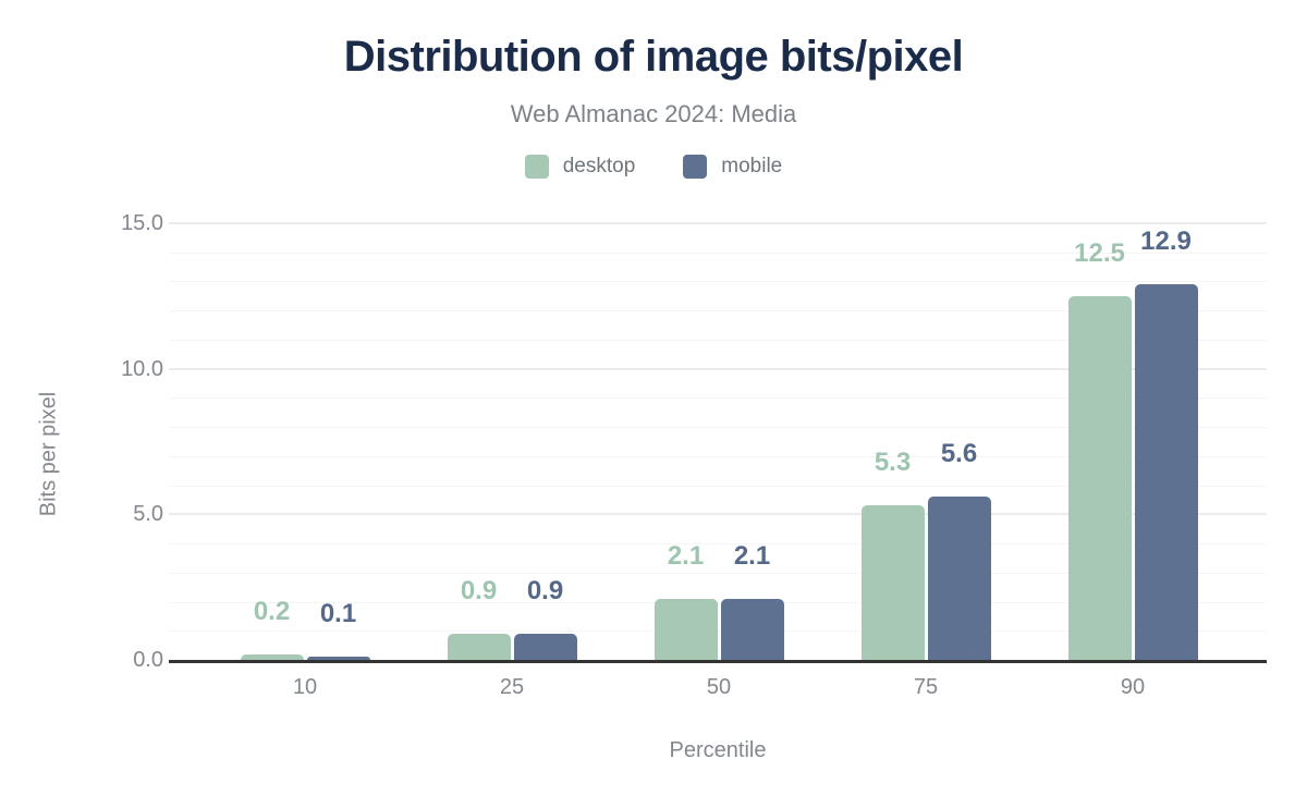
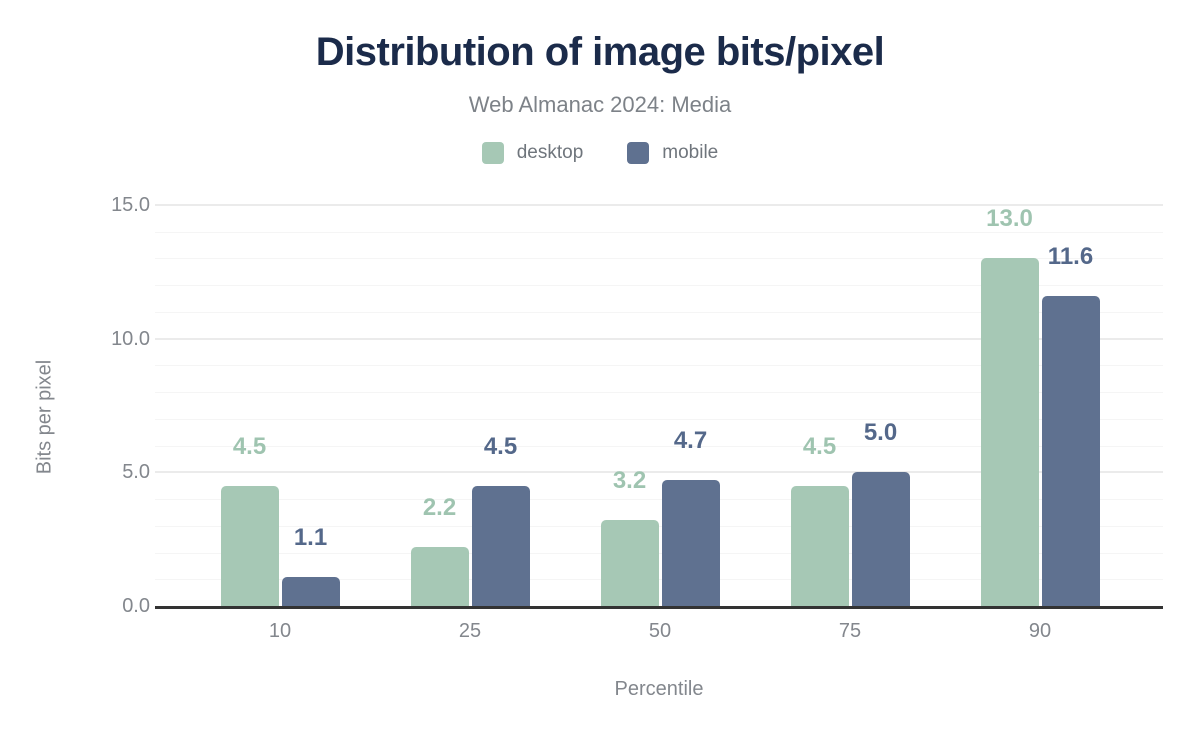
desktop/10: 0.2 -> 4.5
mobile/10: 0.1 -> 1.1
desktop/25: 0.9 -> 2.2
mobile/25: 0.9 -> 4.5
desktop/50: 2.1 -> 3.2
mobile/50: 2.1 -> 4.7
desktop/75: 5.3 -> 4.5
mobile/75: 5.6 -> 5.0
desktop/90: 12.5 -> 13.0
mobile/90: 12.9 -> 11.6
